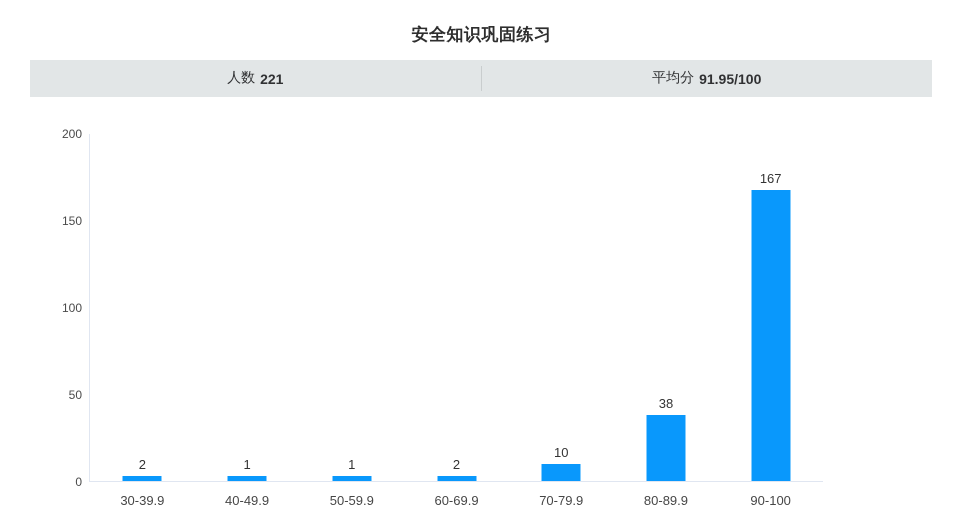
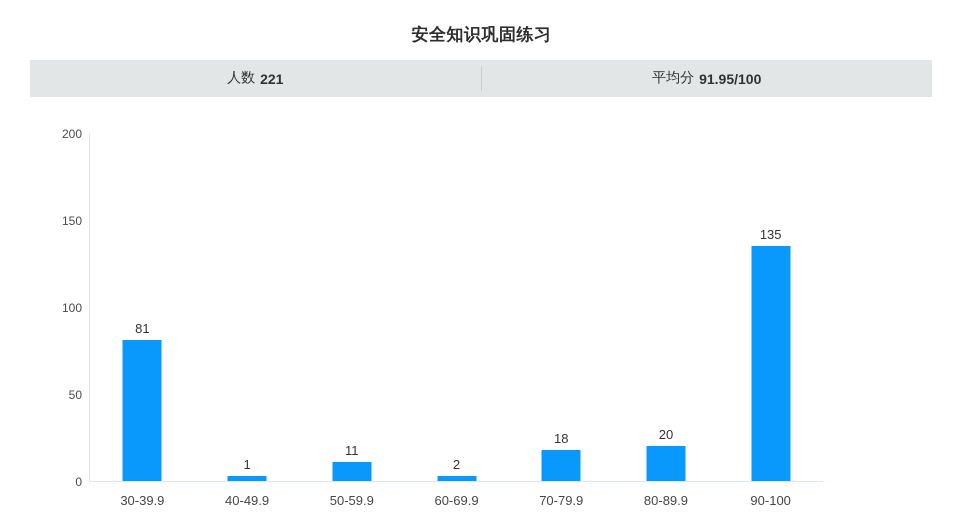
30-39.9: 2 -> 81
50-59.9: 1 -> 11
70-79.9: 10 -> 18
80-89.9: 38 -> 20
90-100: 167 -> 135
